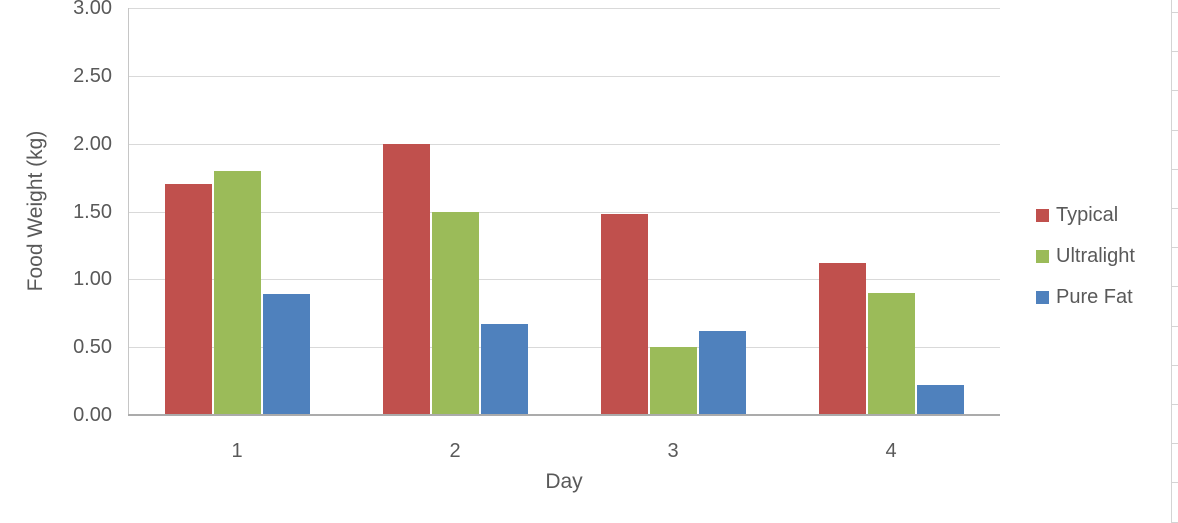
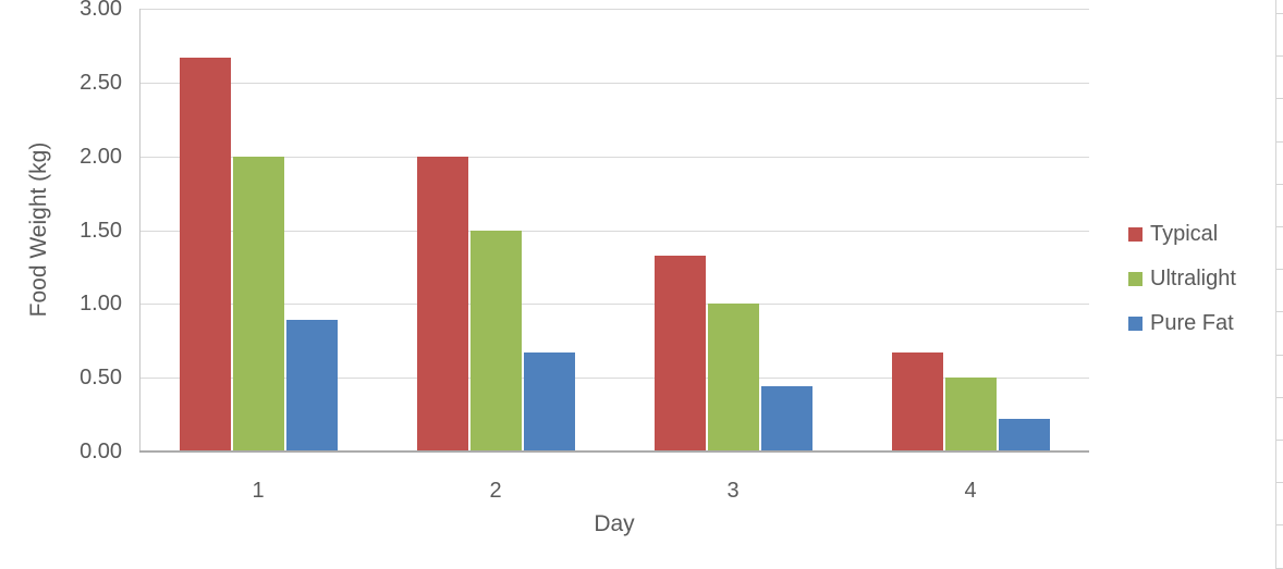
Typical/1: 1.70 -> 2.67
Ultralight/1: 1.8 -> 2.0
Typical/3: 1.48 -> 1.33
Ultralight/3: 0.5 -> 1.0
Pure Fat/3: 0.62 -> 0.44
Typical/4: 1.12 -> 0.67
Ultralight/4: 0.9 -> 0.5
